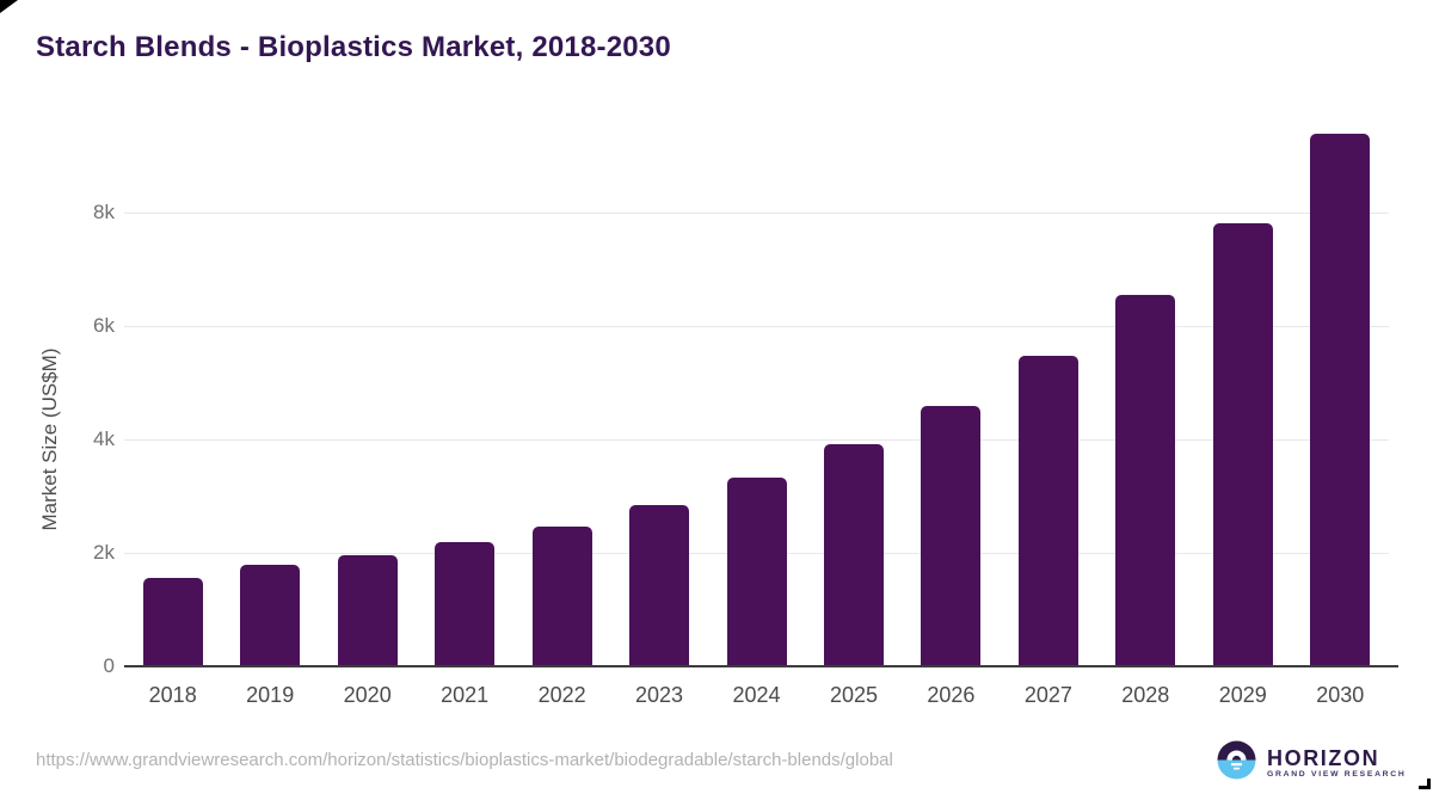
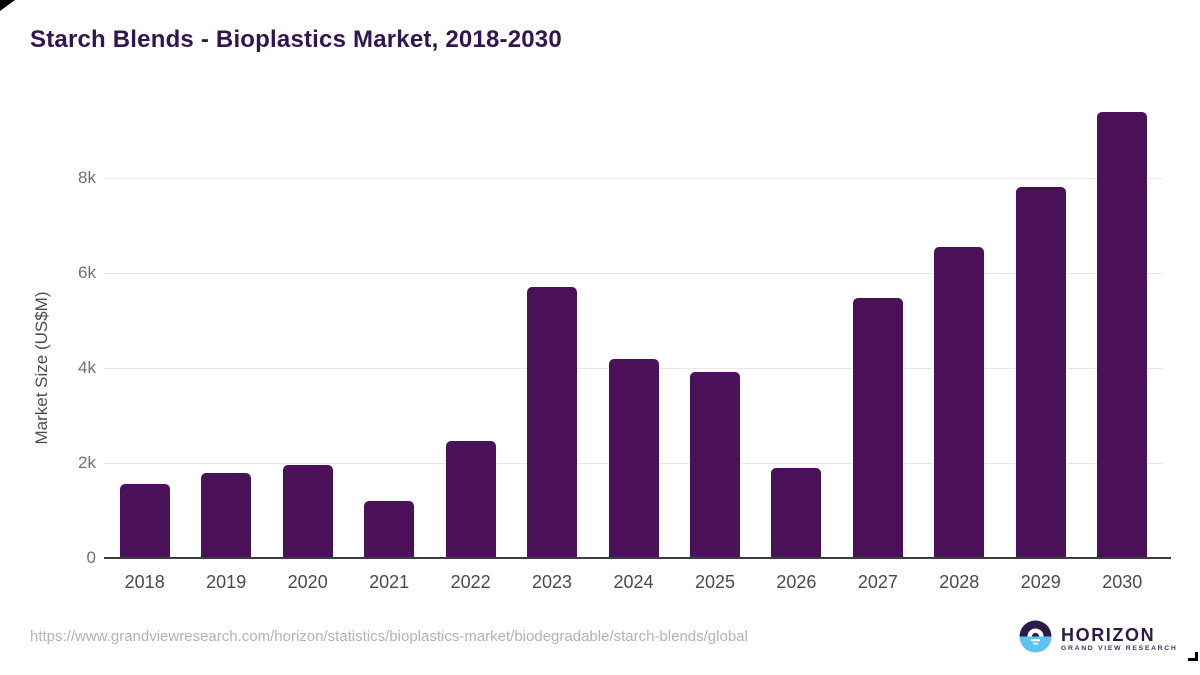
2021: 2.2k -> 1.2k
2023: 2.8k -> 5.7k
2024: 3.3k -> 4.2k
2026: 4.6k -> 1.9k
